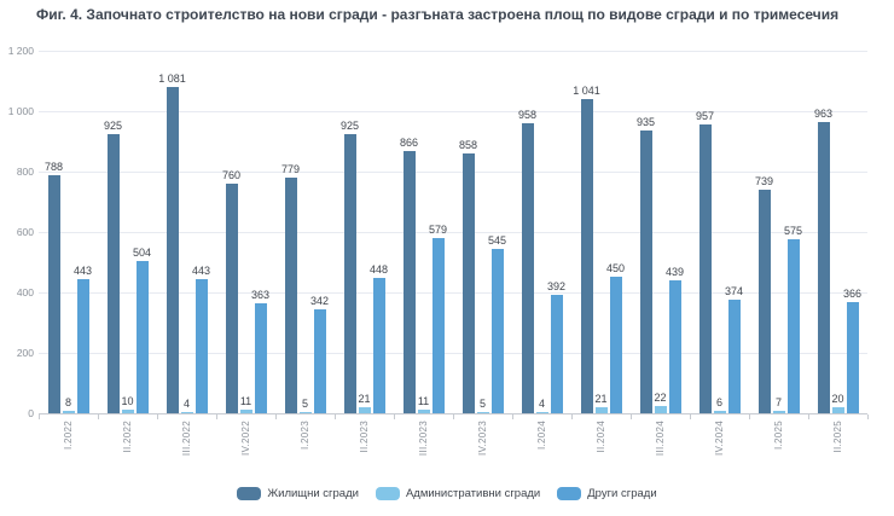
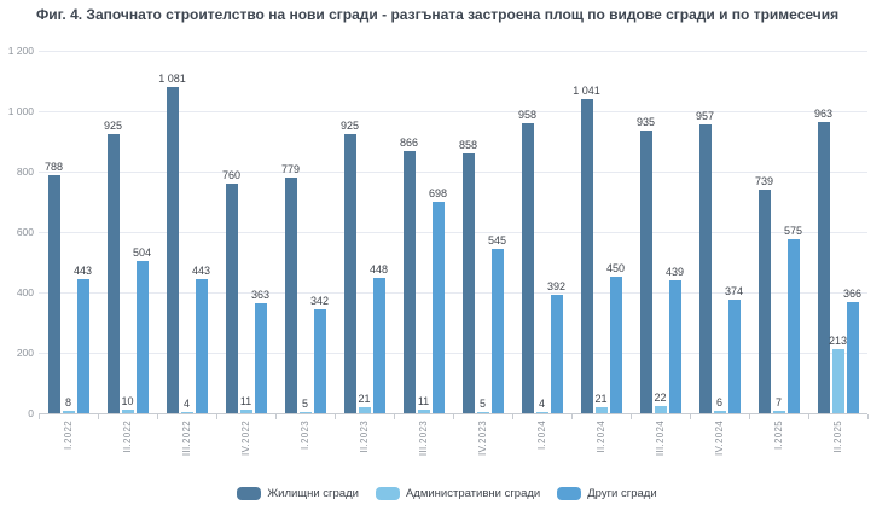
Други сгради/III.2023: 579 -> 698
Административни сгради/II.2025: 20 -> 213
